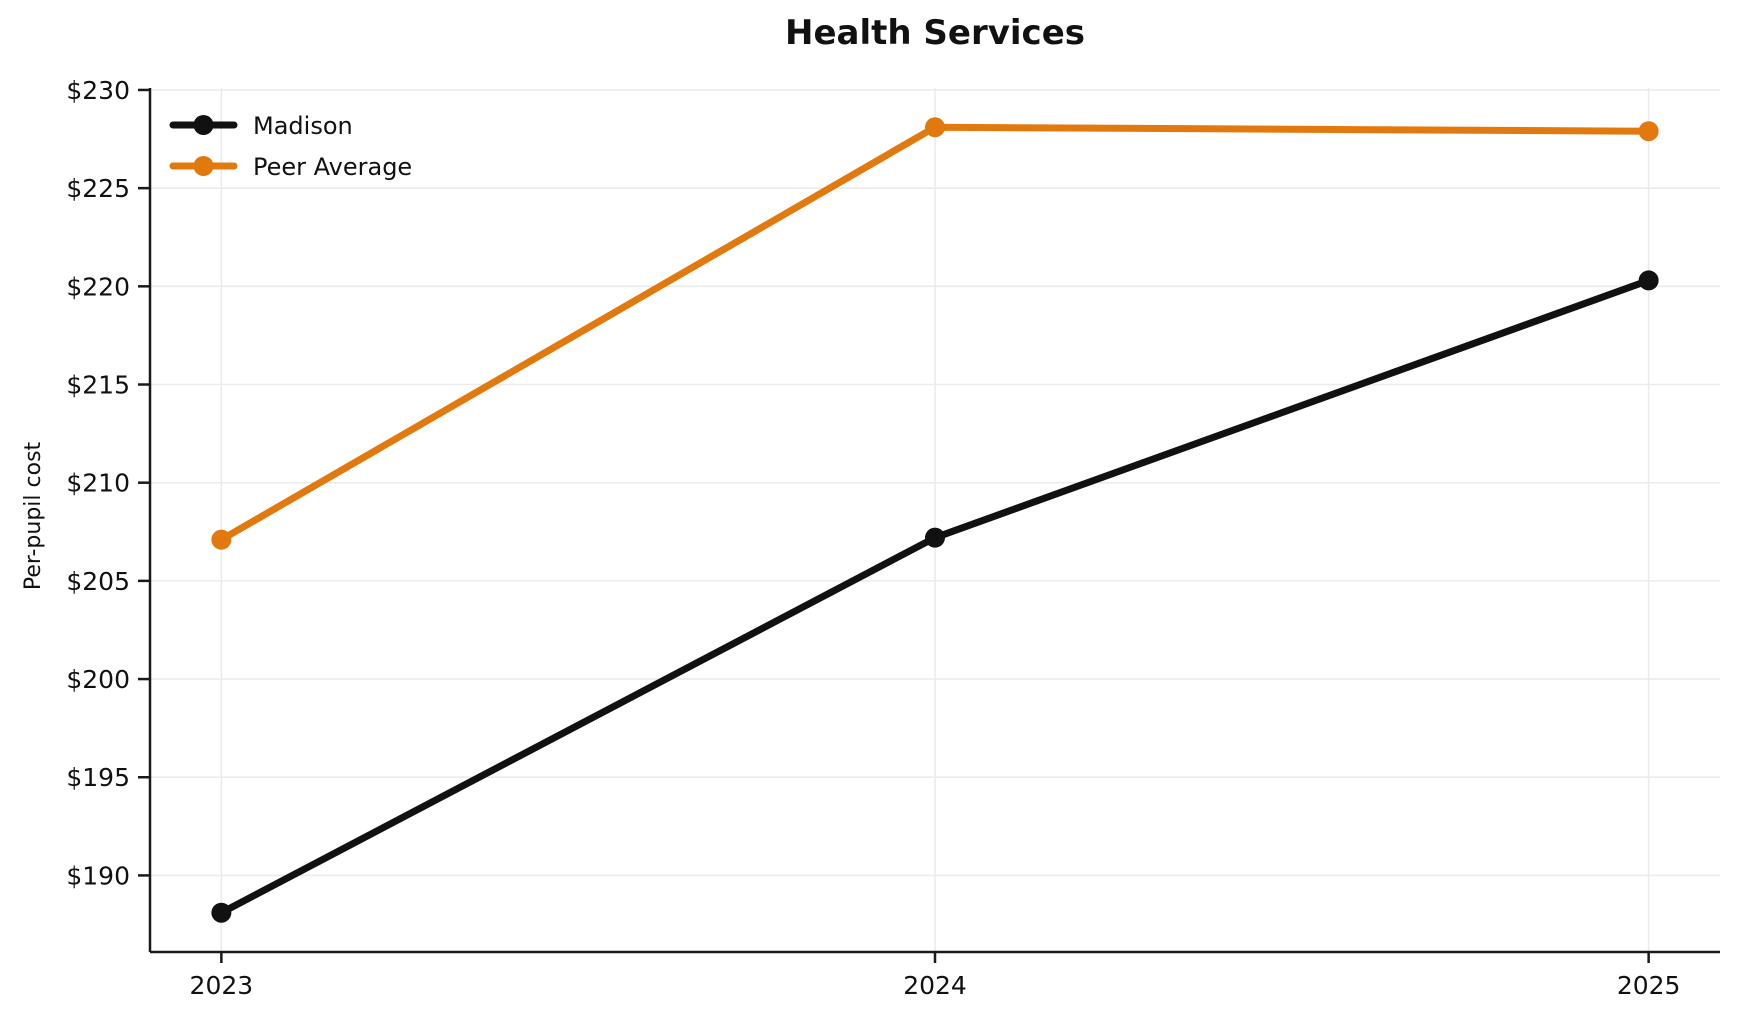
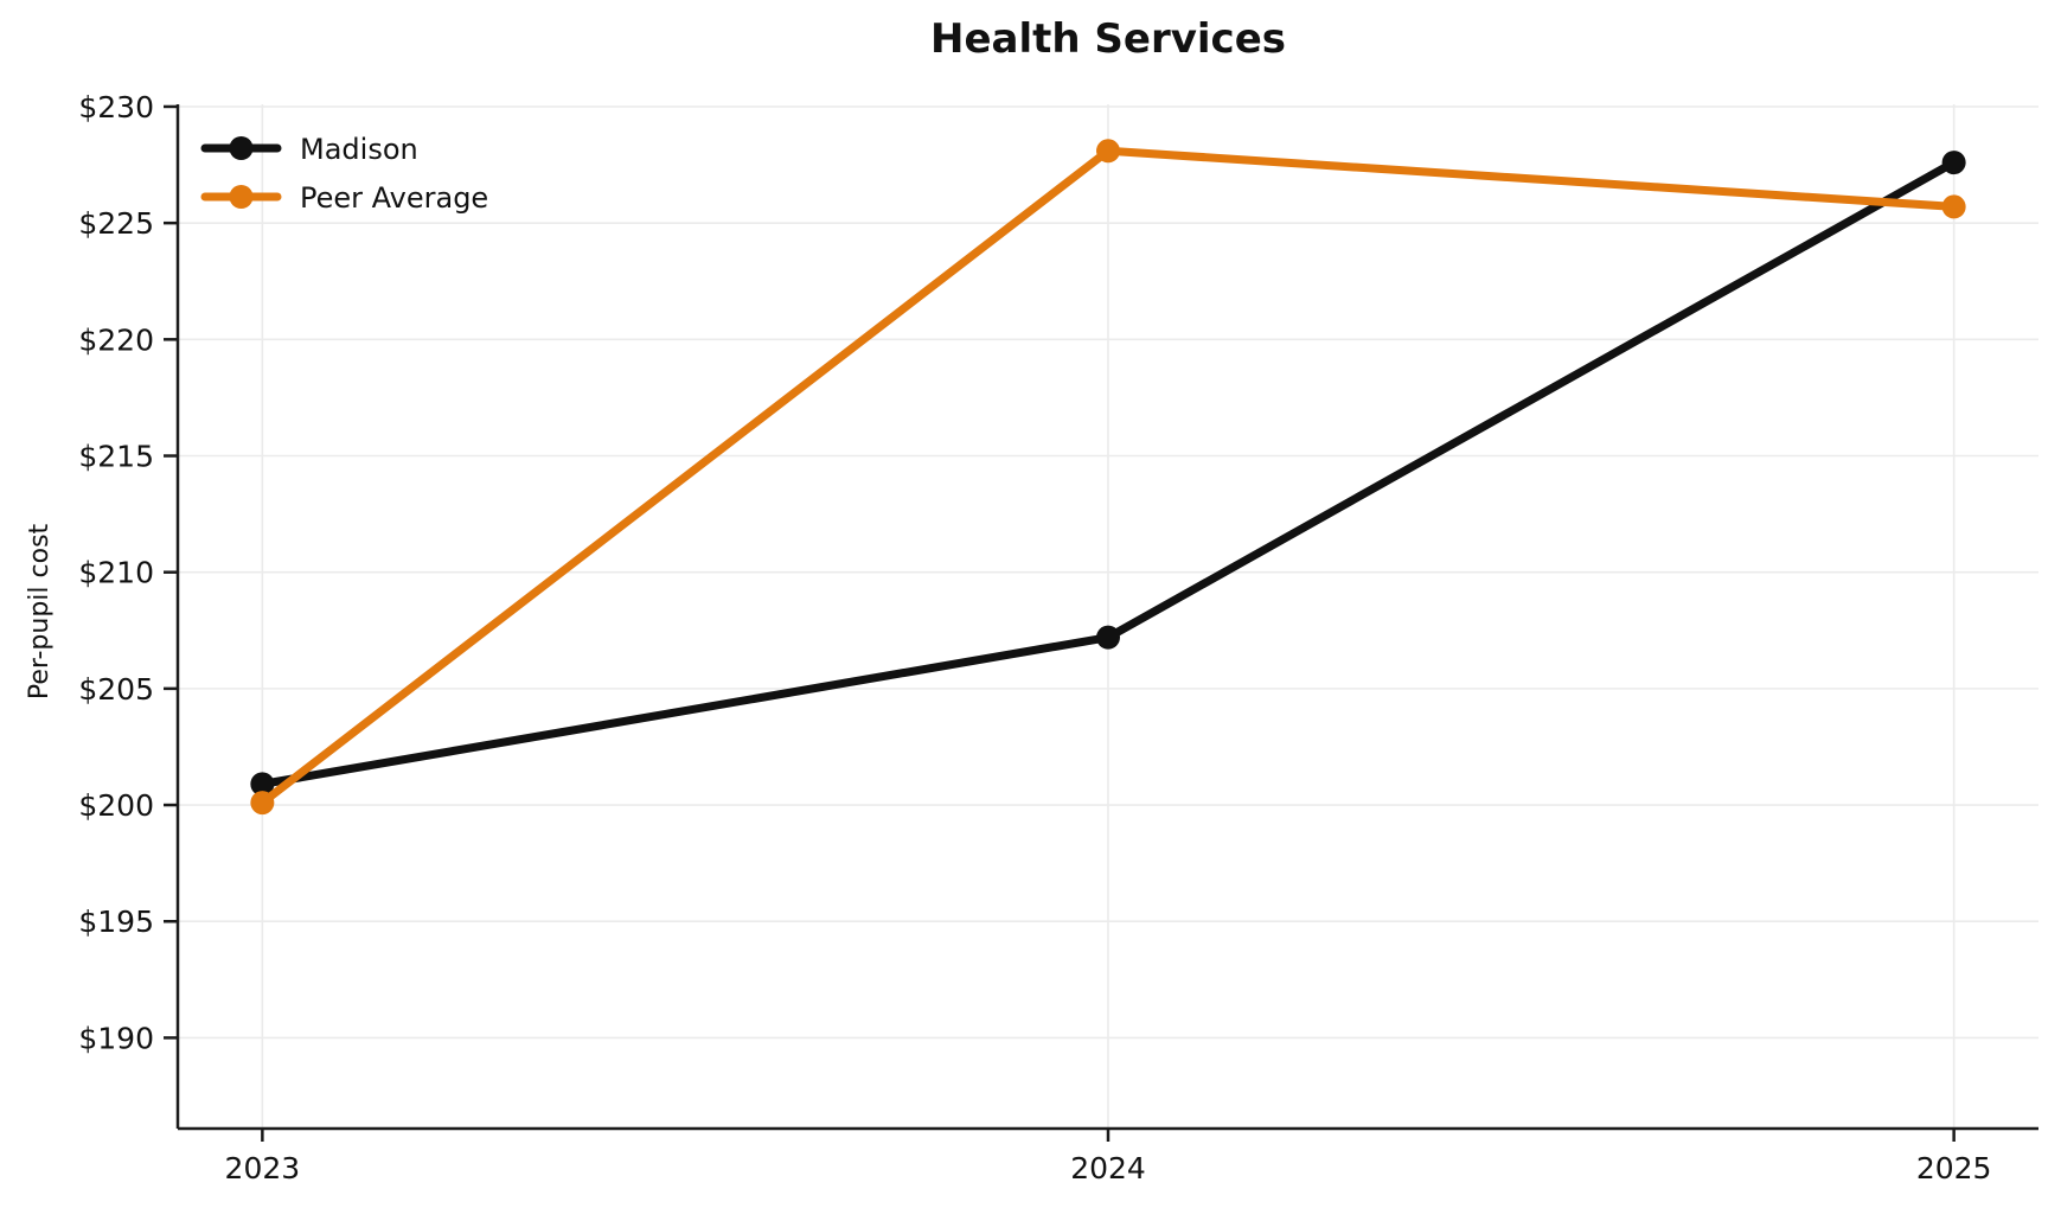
Madison/2023: $188.1 -> $200.9
Peer Average/2023: $207.1 -> $200.1
Madison/2025: $220.3 -> $227.6
Peer Average/2025: $227.9 -> $225.7
